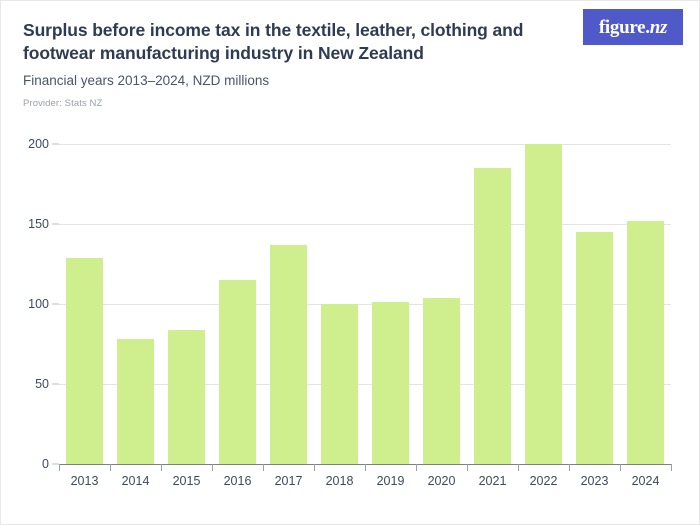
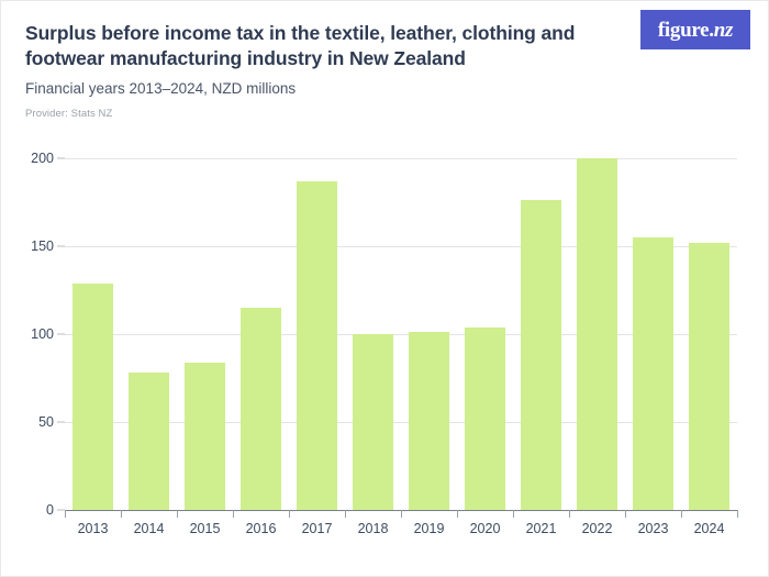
2017: 137 -> 187
2021: 185 -> 176
2023: 145 -> 155
